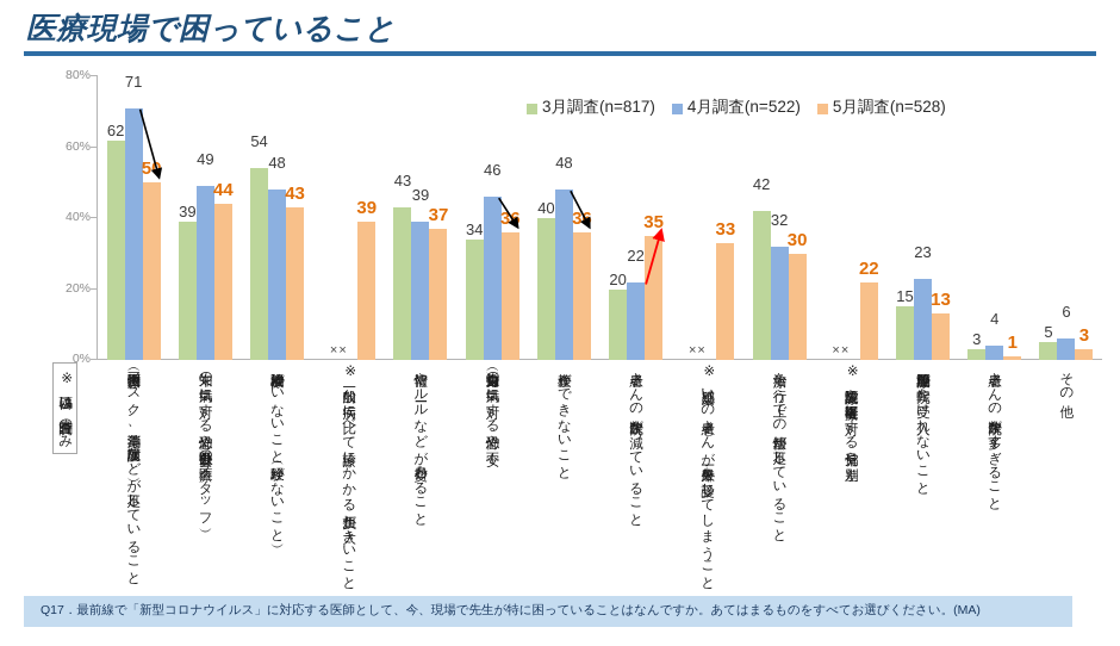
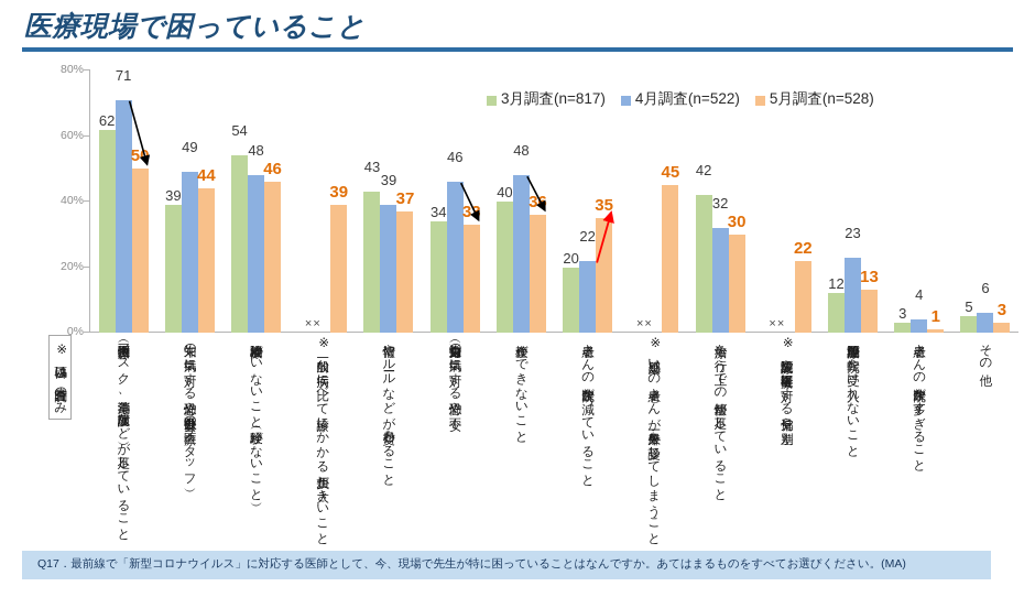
5月調査(n=528)/治療経験者がいないこと（経験がないこと）: 43 -> 46
5月調査(n=528)/（自分自身）未知の病気に対する恐怖や不安: 36 -> 33
5月調査(n=528)/※感染疑いの患者さんが一般外来を受診してしまうこと: 33 -> 45
3月調査(n=817)/専門治療施設が転院を受け入れないこと: 15 -> 12
